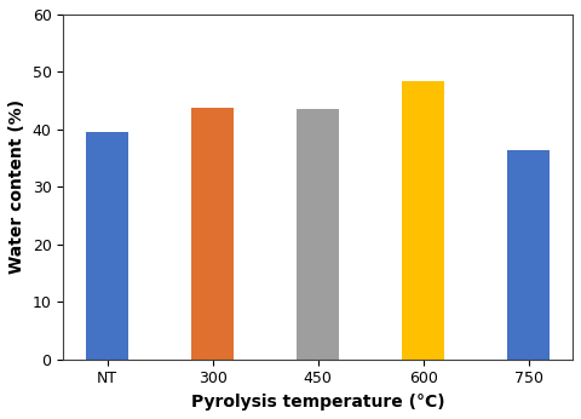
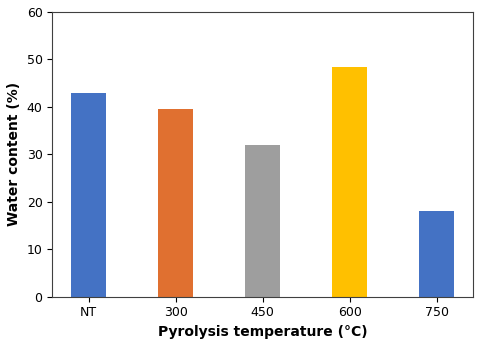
NT: 39.5 -> 43.0
300: 43.7 -> 39.5
450: 43.5 -> 32.0
750: 36.4 -> 18.0
